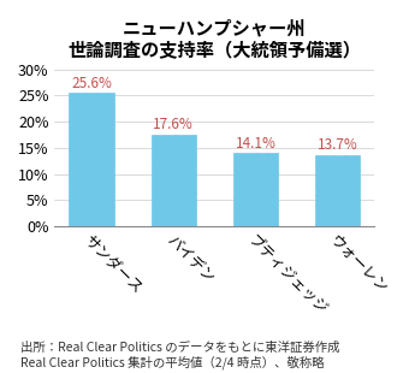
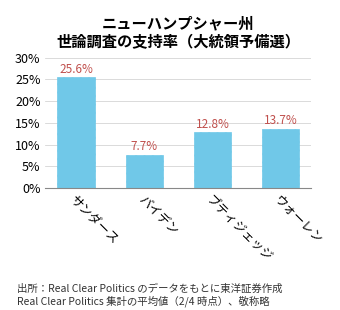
バイデン: 17.6% -> 7.7%
ブティジェッジ: 14.1% -> 12.8%
